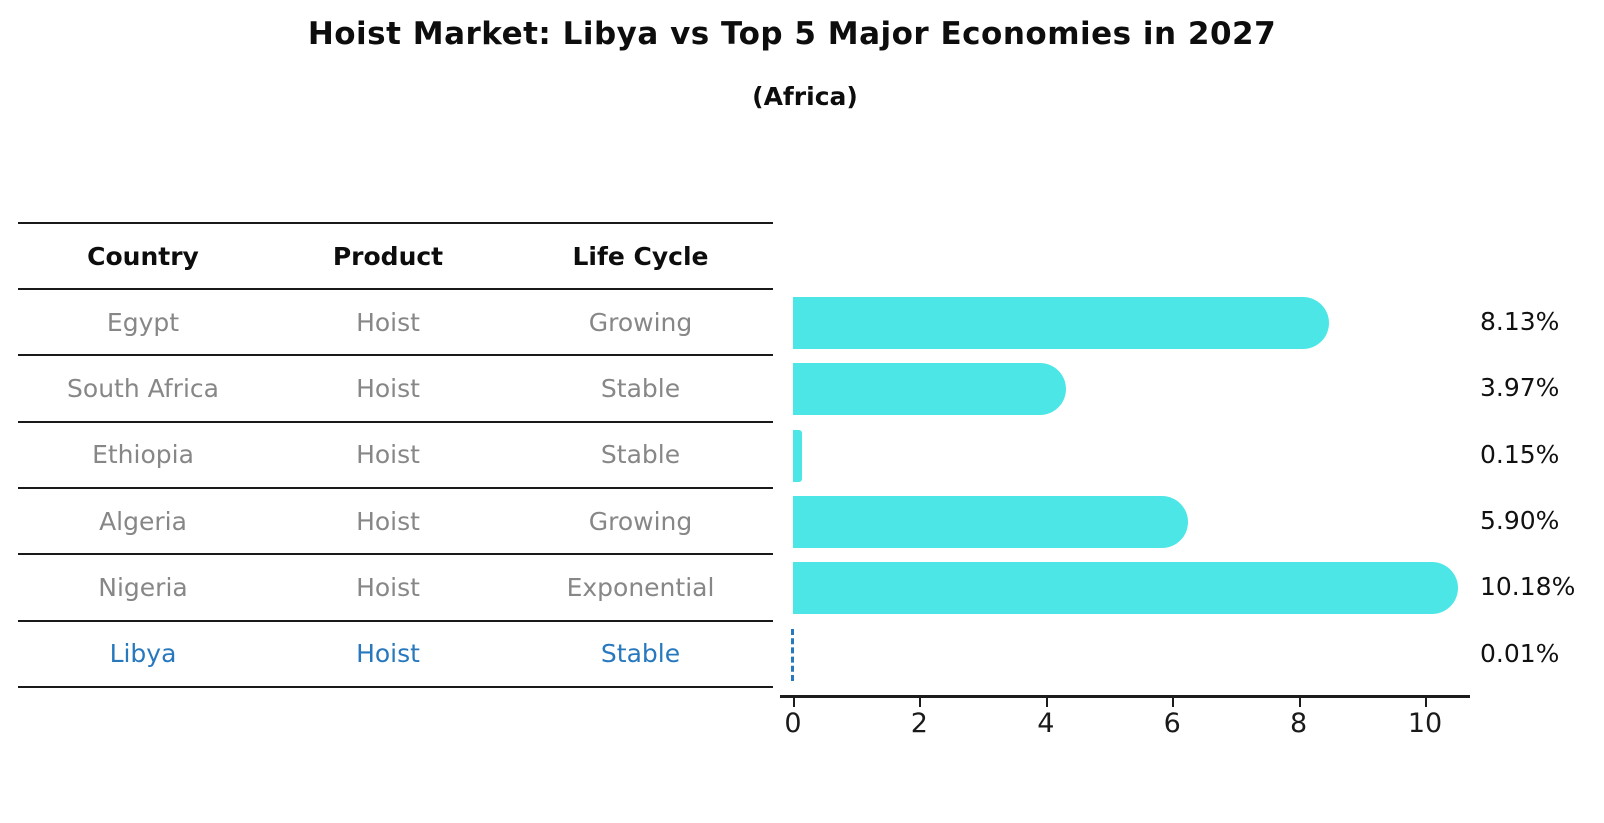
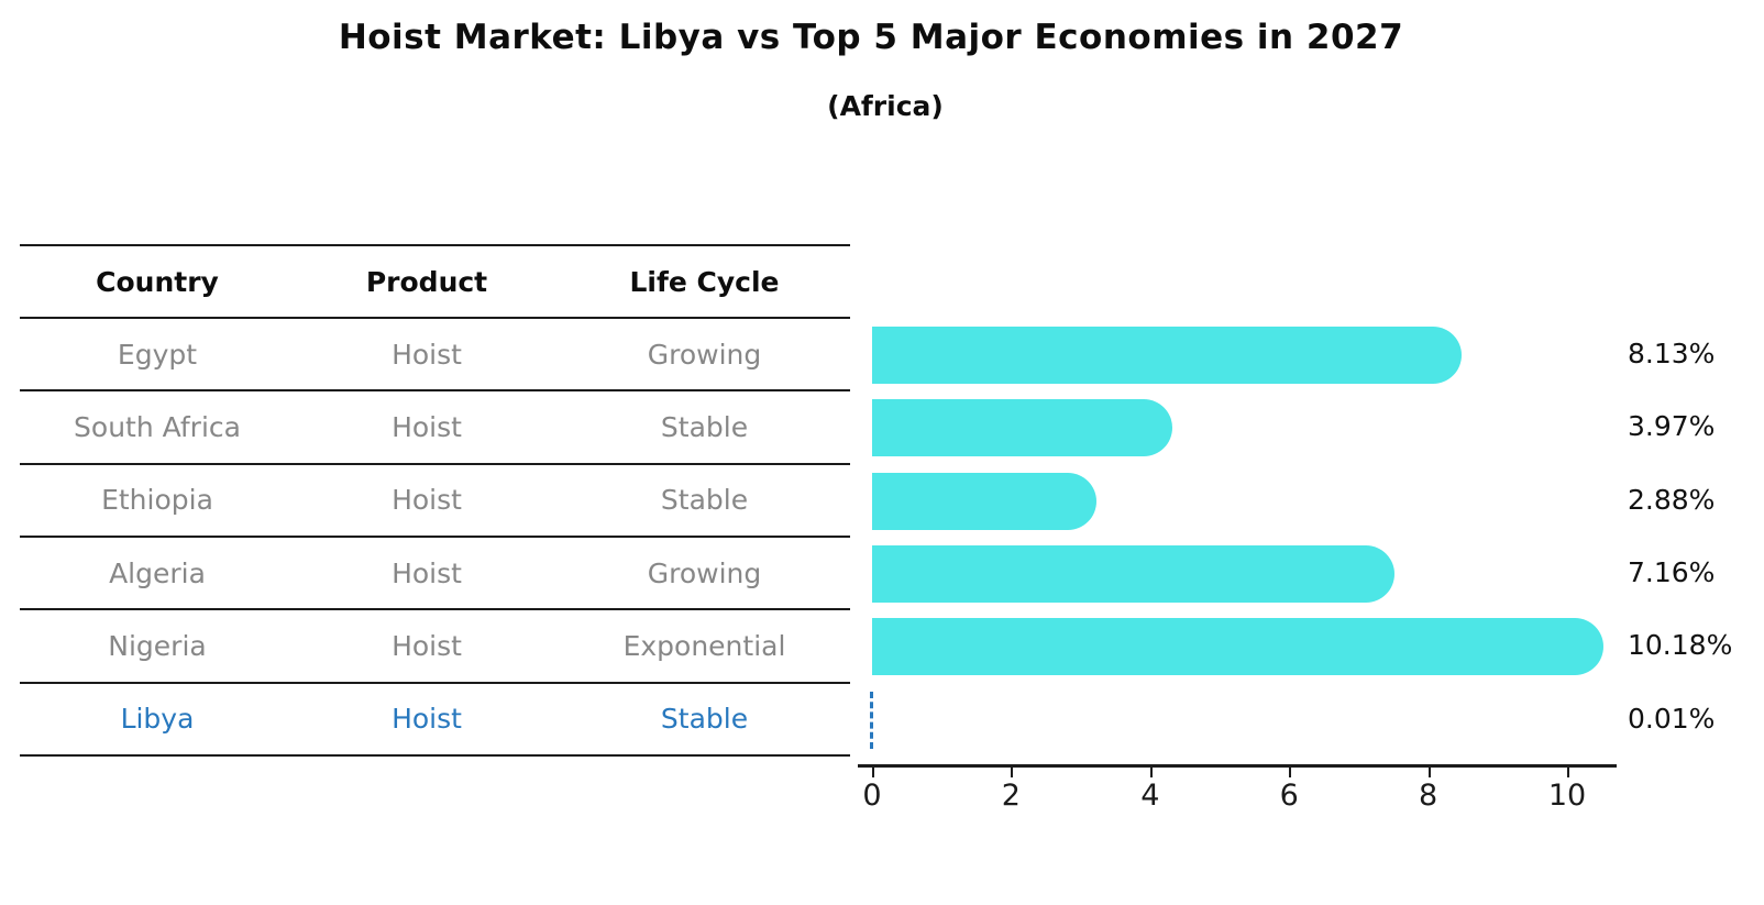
Ethiopia: 0.15% -> 2.88%
Algeria: 5.90% -> 7.16%
